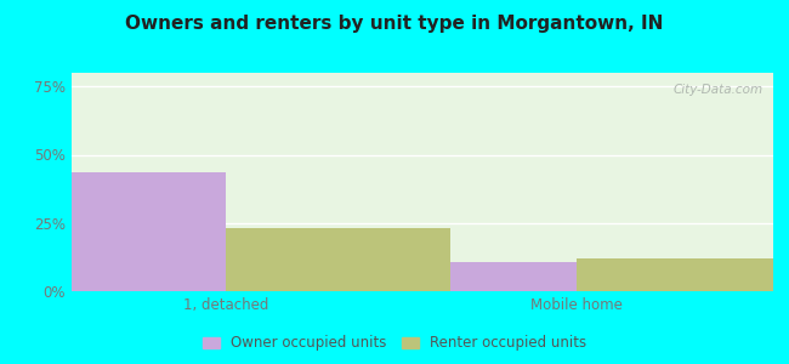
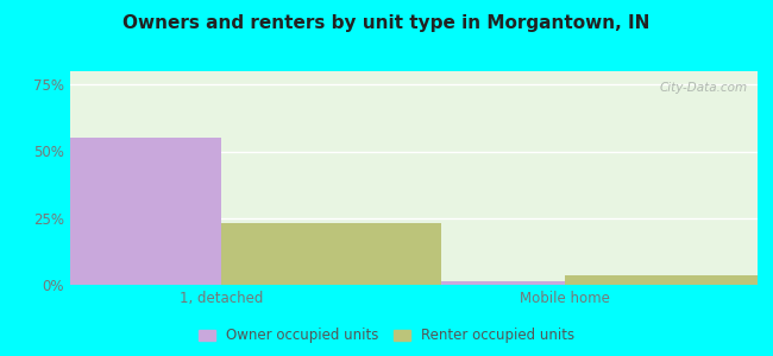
Owner occupied units/1, detached: 43.5% -> 55.0%
Owner occupied units/Mobile home: 10.5% -> 1.5%
Renter occupied units/Mobile home: 12.0% -> 3.5%
